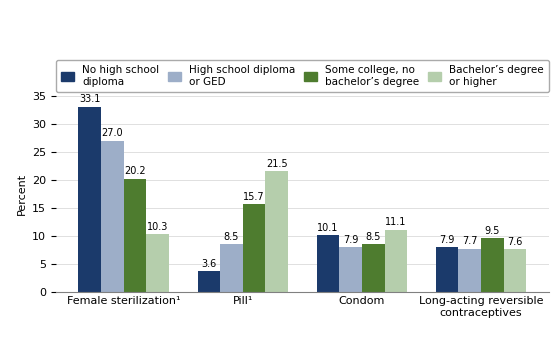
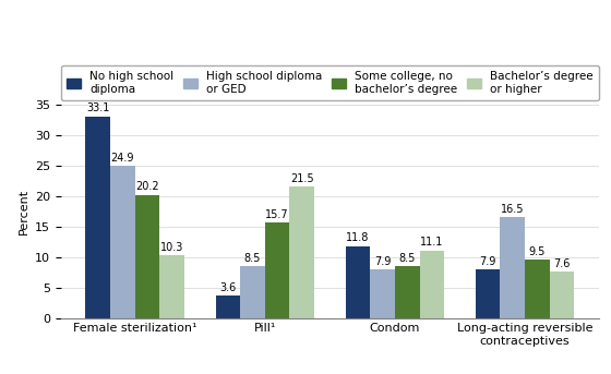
High school diploma or GED/Female sterilization¹: 27.0 -> 24.9
No high school diploma/Condom: 10.1 -> 11.8
High school diploma or GED/Long-acting reversible contraceptives: 7.7 -> 16.5
